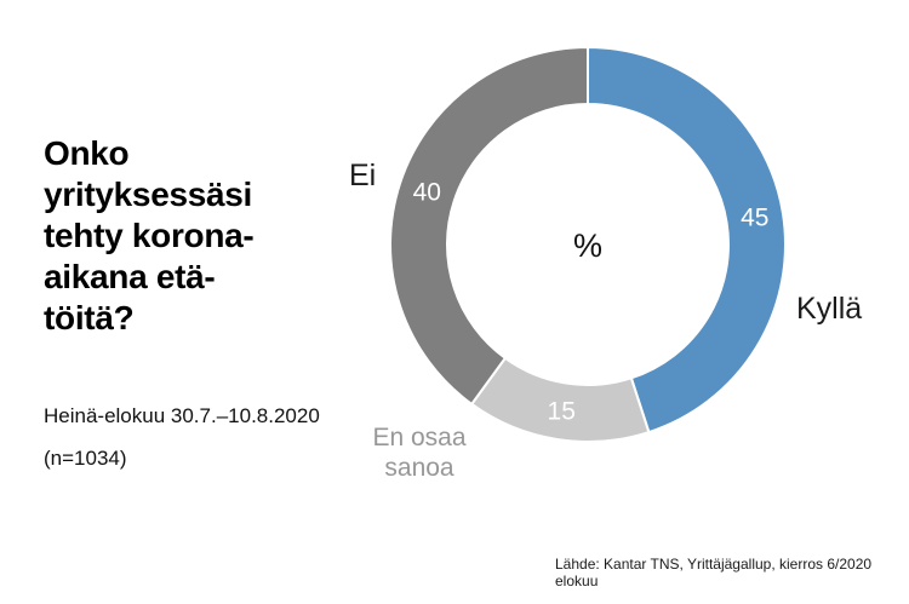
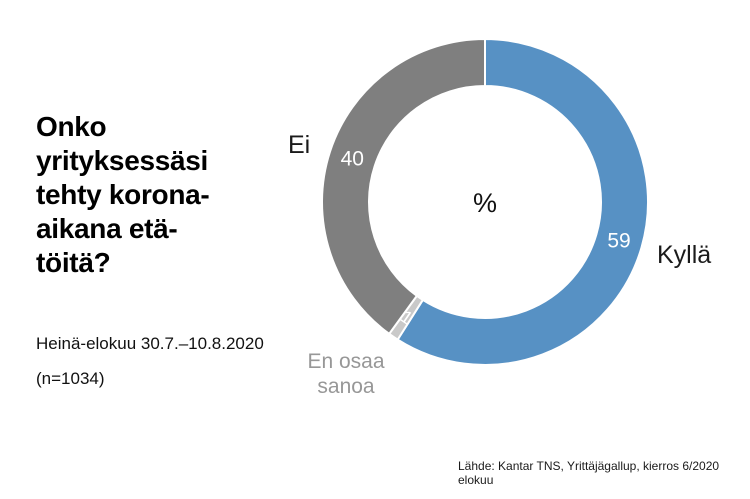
Kyllä: 45 -> 59
En osaa sanoa: 15 -> 1
